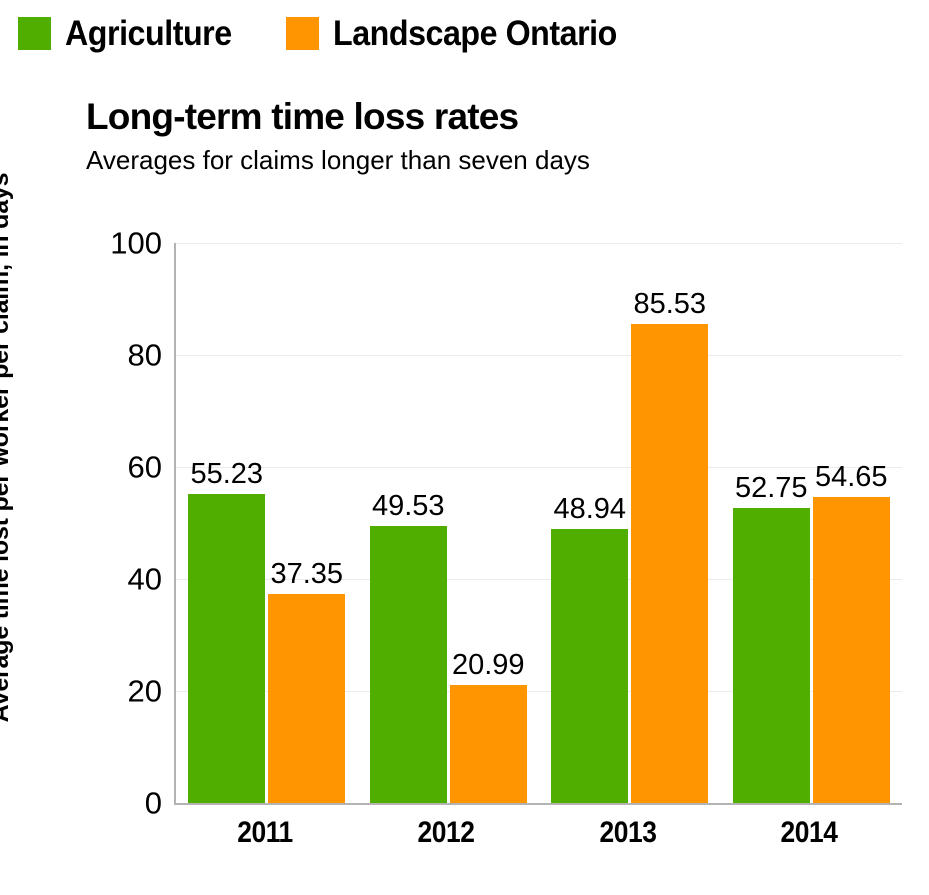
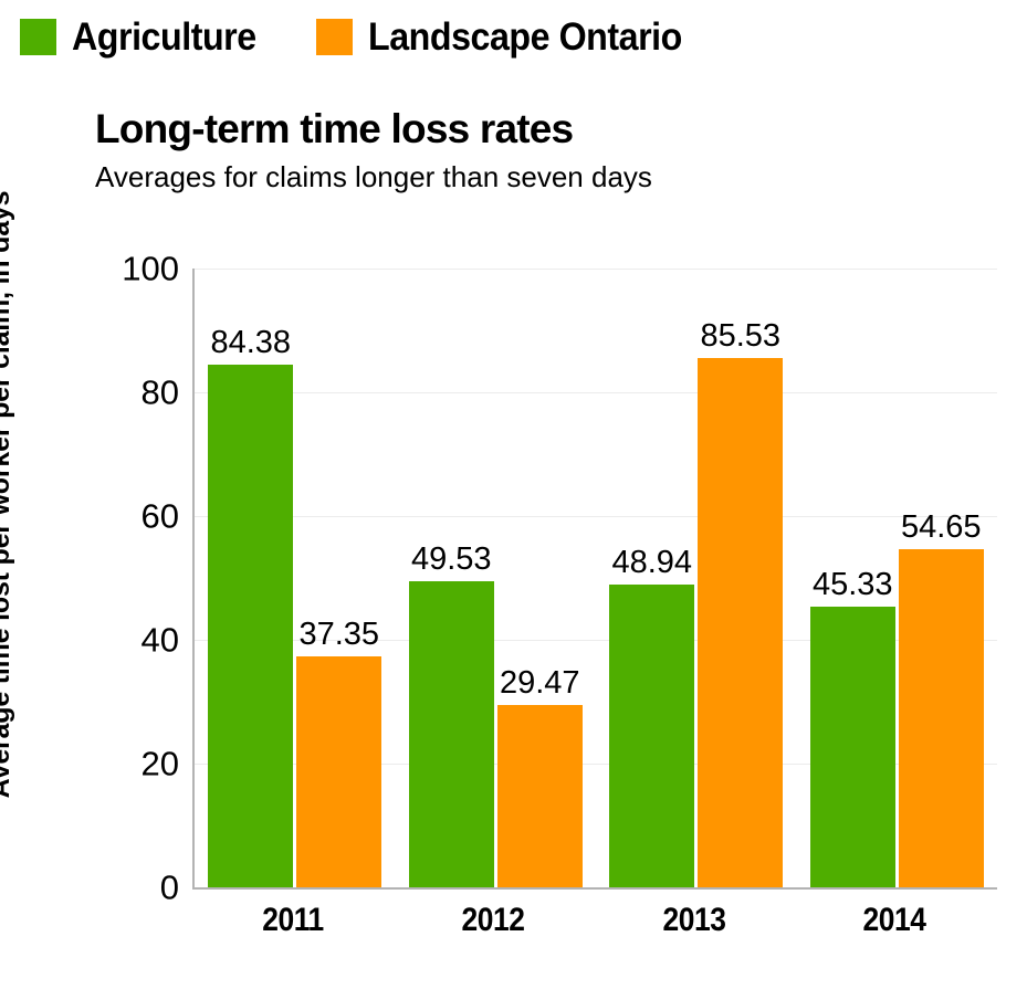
Agriculture/2011: 55.23 -> 84.38
Landscape Ontario/2012: 20.99 -> 29.47
Agriculture/2014: 52.75 -> 45.33
